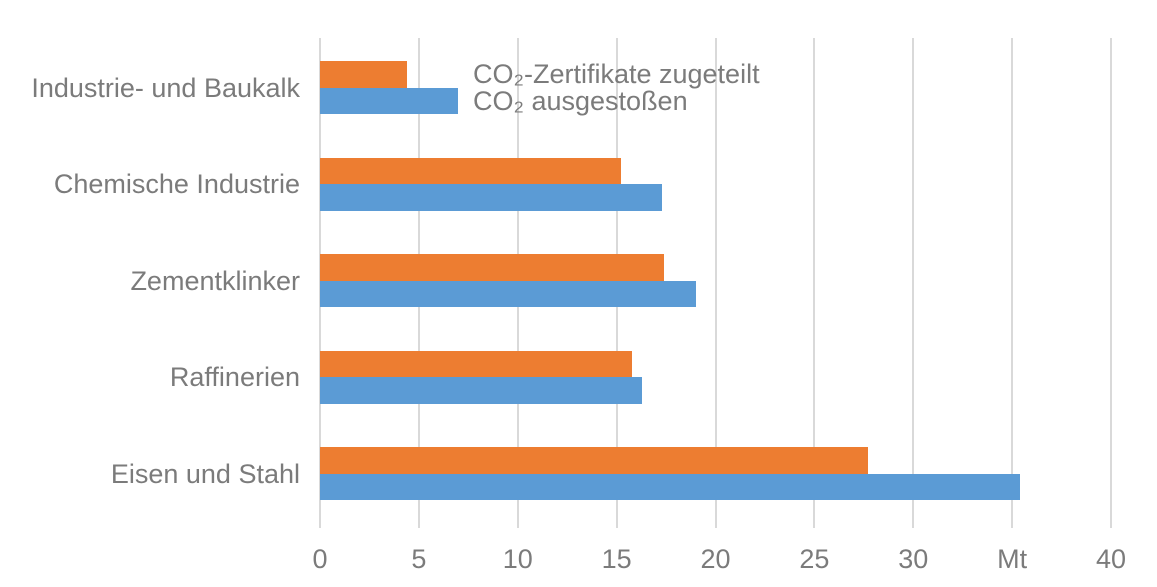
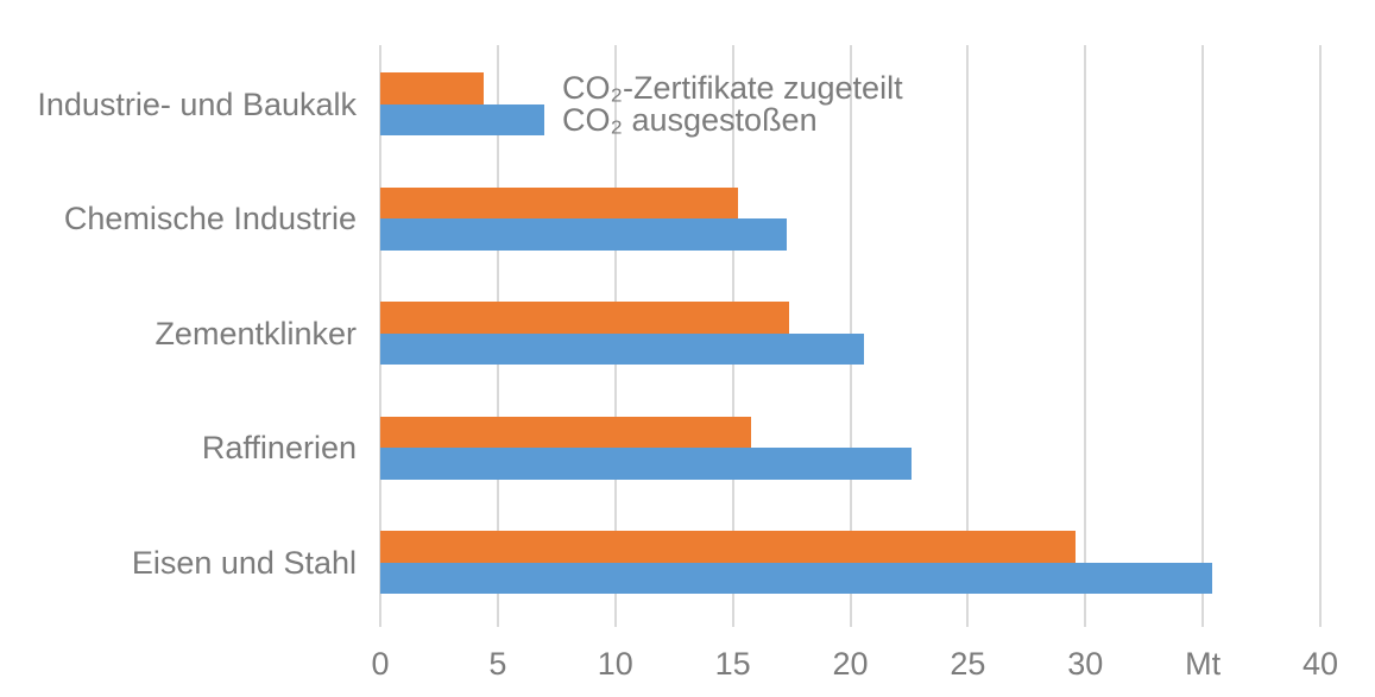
CO₂ ausgestoßen/Zementklinker: 19.0 -> 20.6
CO₂ ausgestoßen/Raffinerien: 16.3 -> 22.6
CO₂-Zertifikate zugeteilt/Eisen und Stahl: 27.7 -> 29.6
